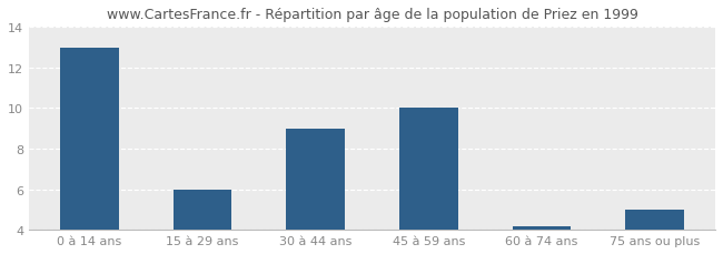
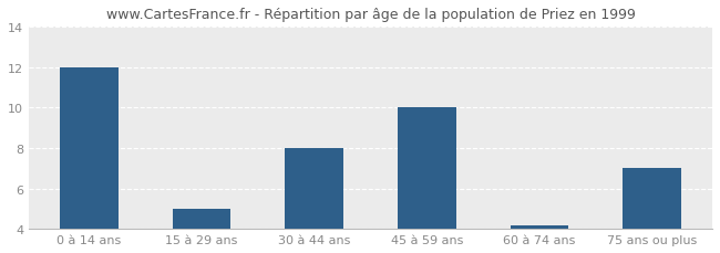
0 à 14 ans: 13.0 -> 12.0
15 à 29 ans: 6.0 -> 5.0
30 à 44 ans: 9.0 -> 8.0
75 ans ou plus: 5.0 -> 7.0
